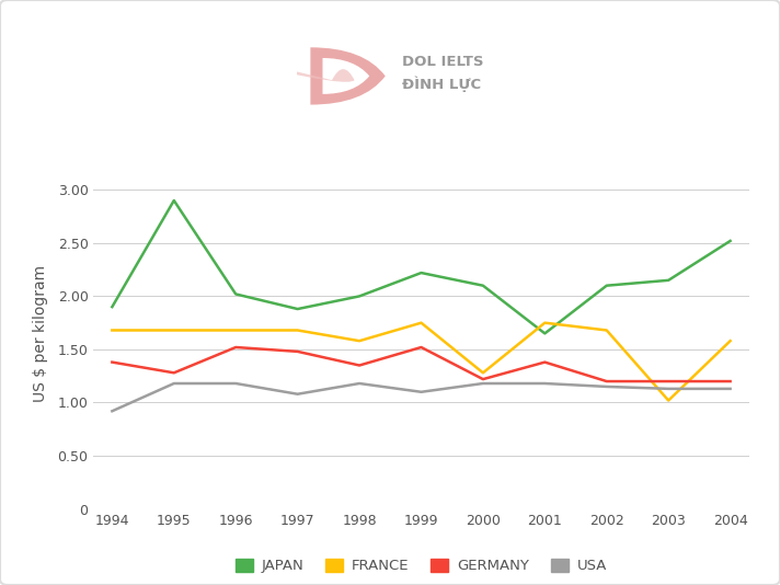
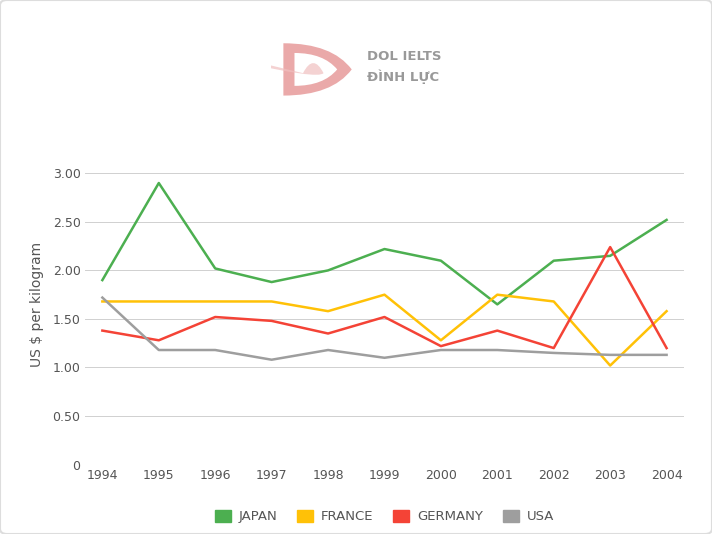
USA/1994: 0.92 -> 1.72
GERMANY/2003: 1.20 -> 2.24
